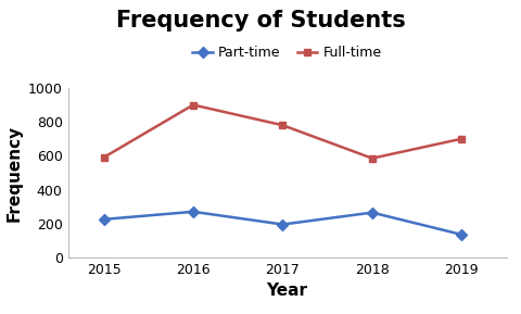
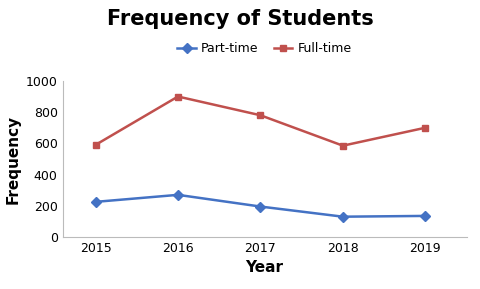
Part-time/2018: 260 -> 130
